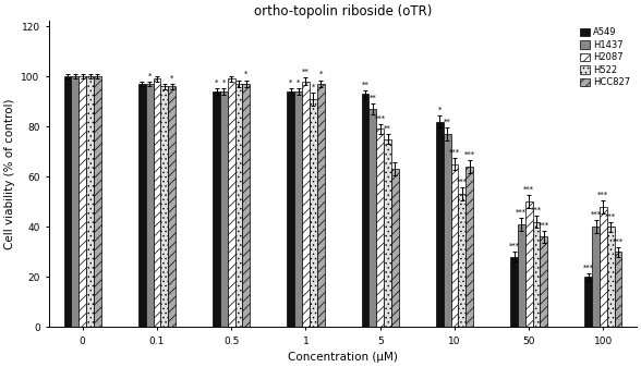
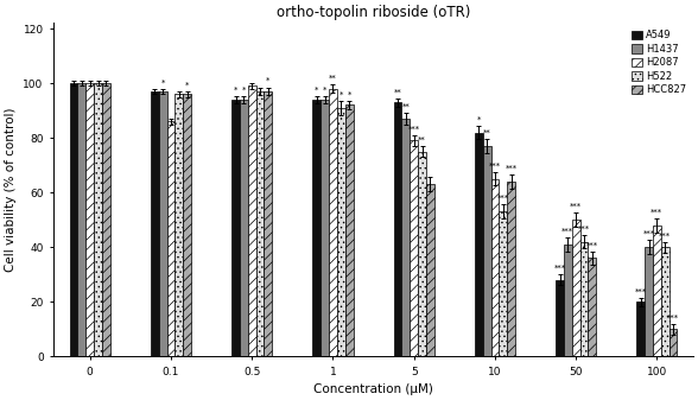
H2087/0.1: 99 -> 86
HCC827/1: 97 -> 92
HCC827/100: 30 -> 10
